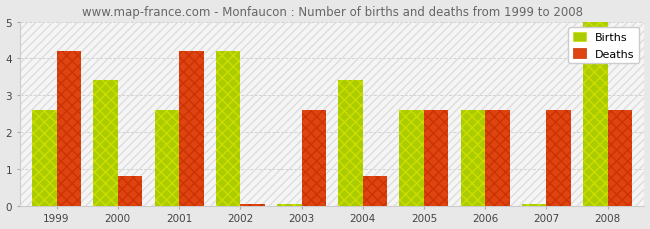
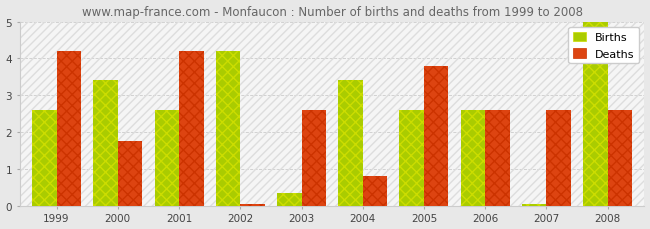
Deaths/2000: 0.80 -> 1.75
Births/2003: 0.05 -> 0.35
Deaths/2005: 2.60 -> 3.80
